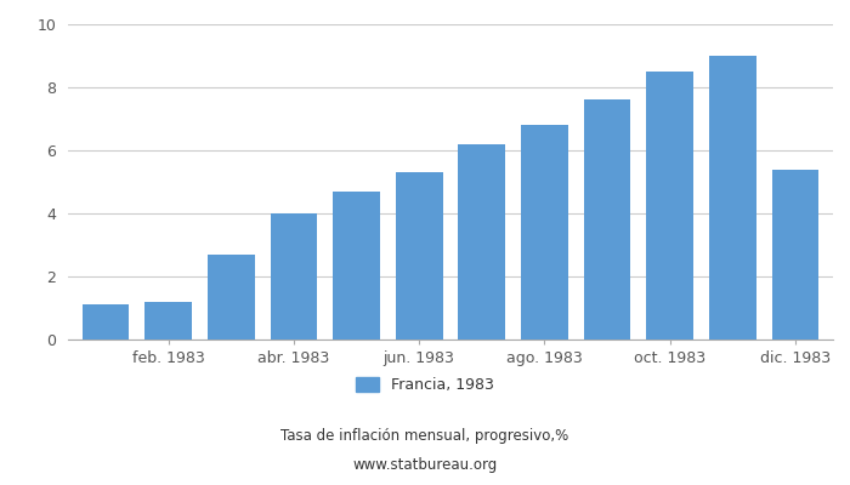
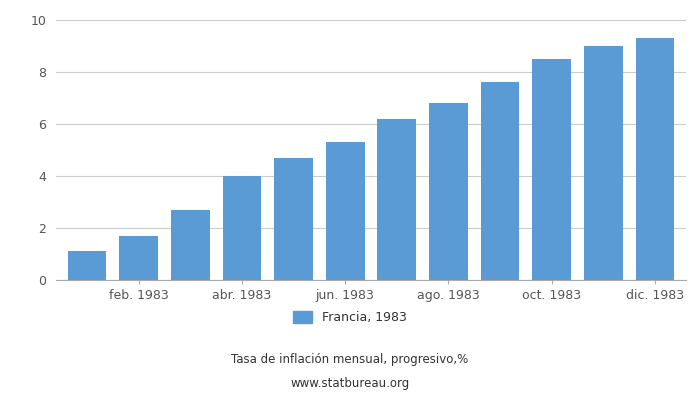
feb. 1983: 1.2 -> 1.7
dic. 1983: 5.4 -> 9.3
